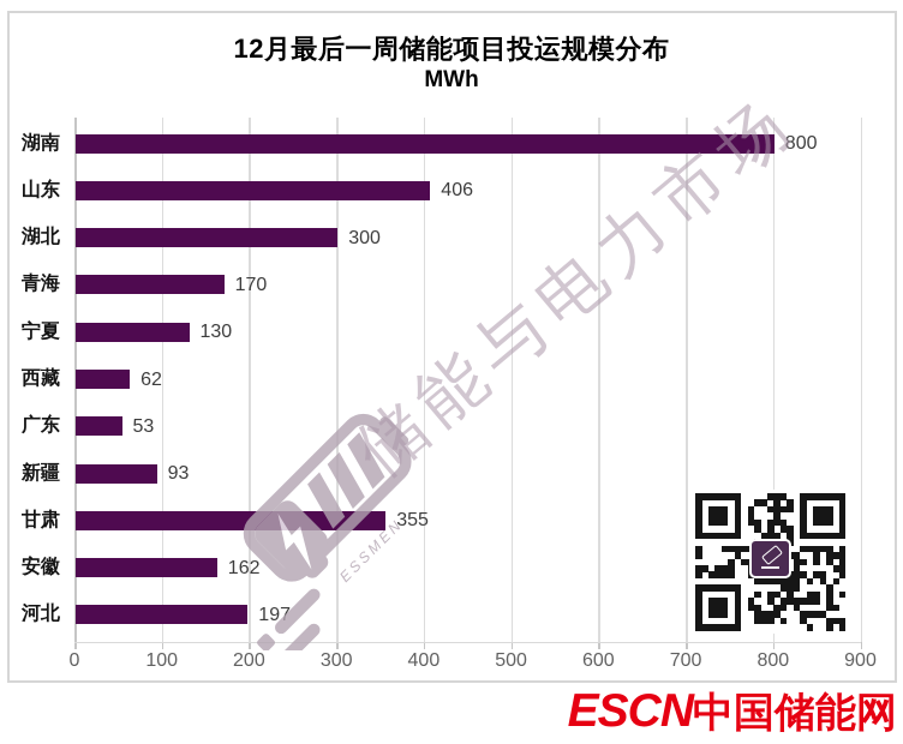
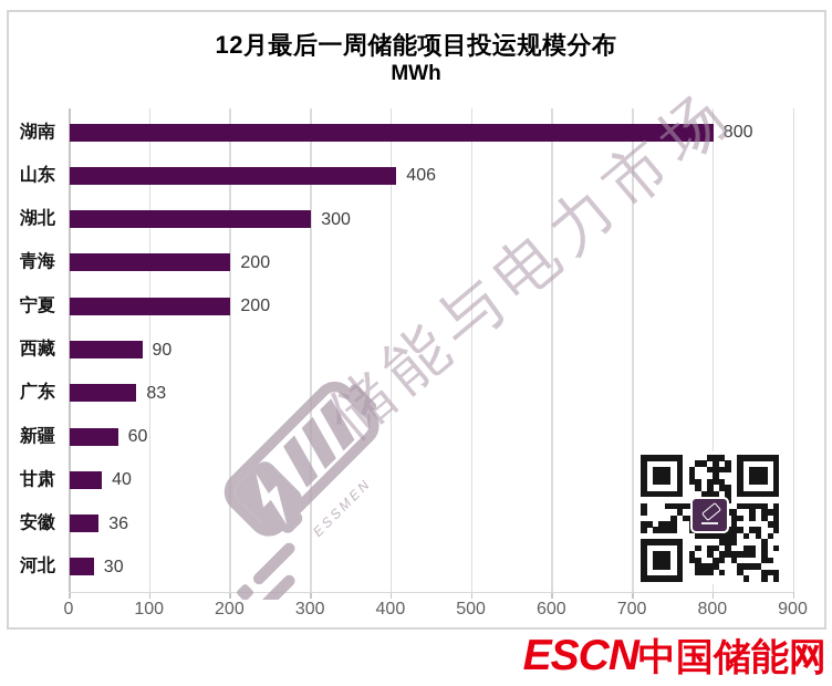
青海: 170 -> 200
宁夏: 130 -> 200
西藏: 62 -> 90
广东: 53 -> 83
新疆: 93 -> 60
甘肃: 355 -> 40
安徽: 162 -> 36
河北: 197 -> 30
